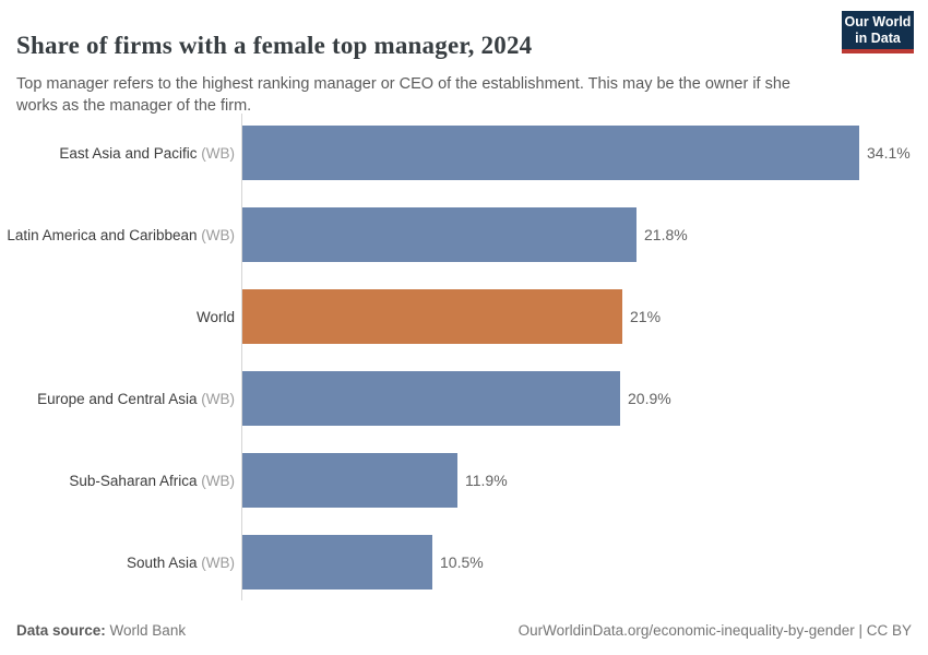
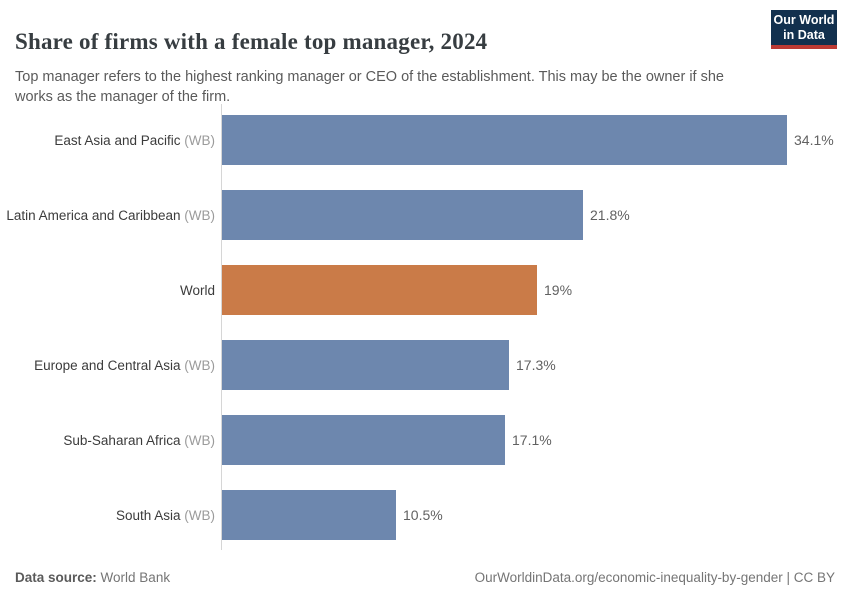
World: 21% -> 19%
Europe and Central Asia: 20.9% -> 17.3%
Sub-Saharan Africa: 11.9% -> 17.1%
